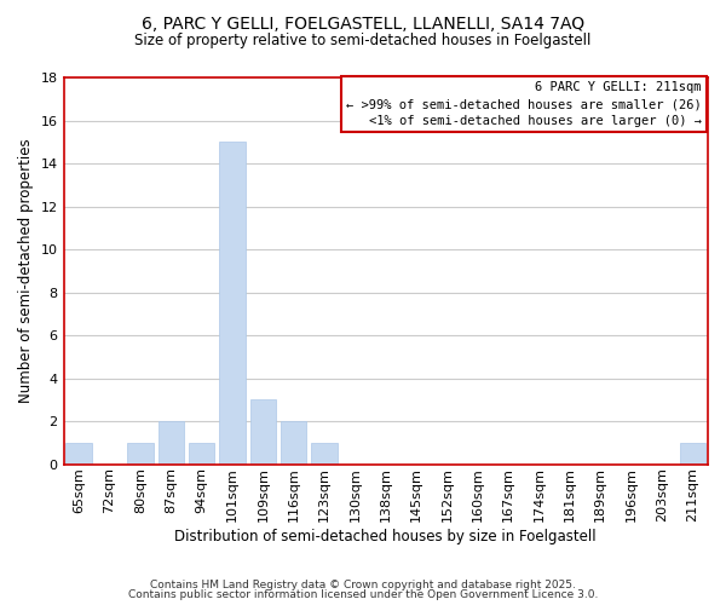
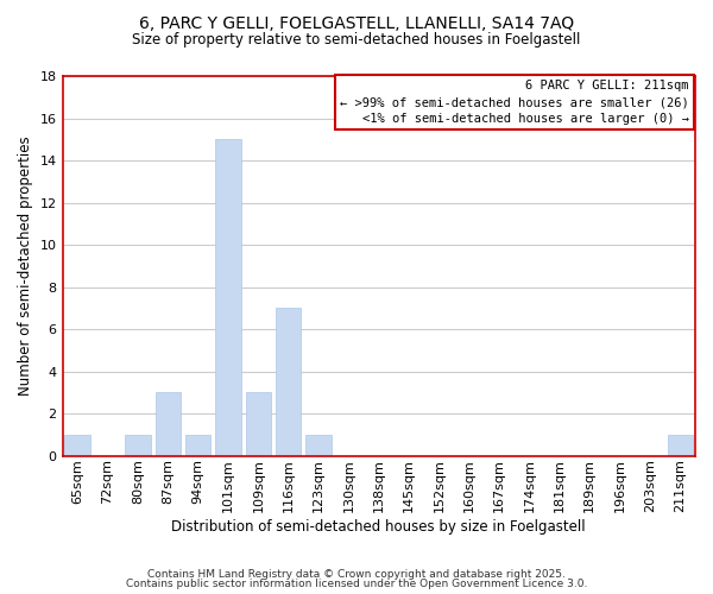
87sqm: 2 -> 3
116sqm: 2 -> 7
